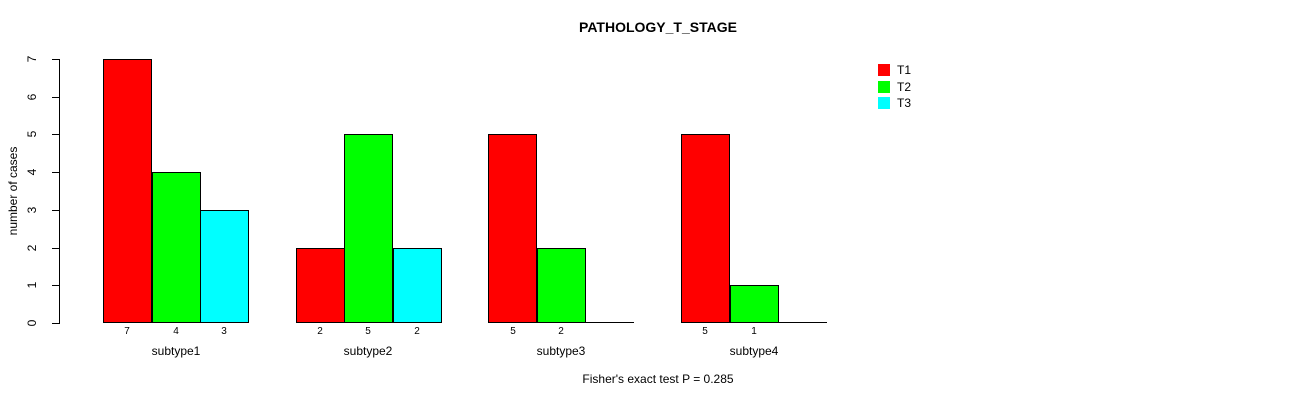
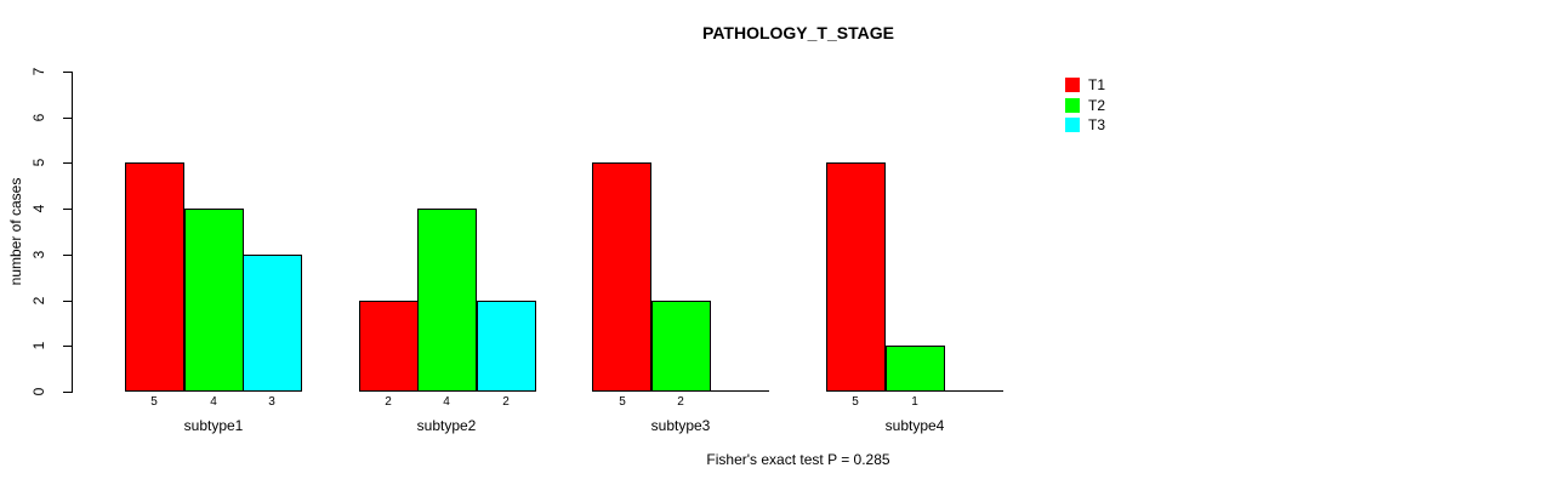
T1/subtype1: 7 -> 5
T2/subtype2: 5 -> 4
